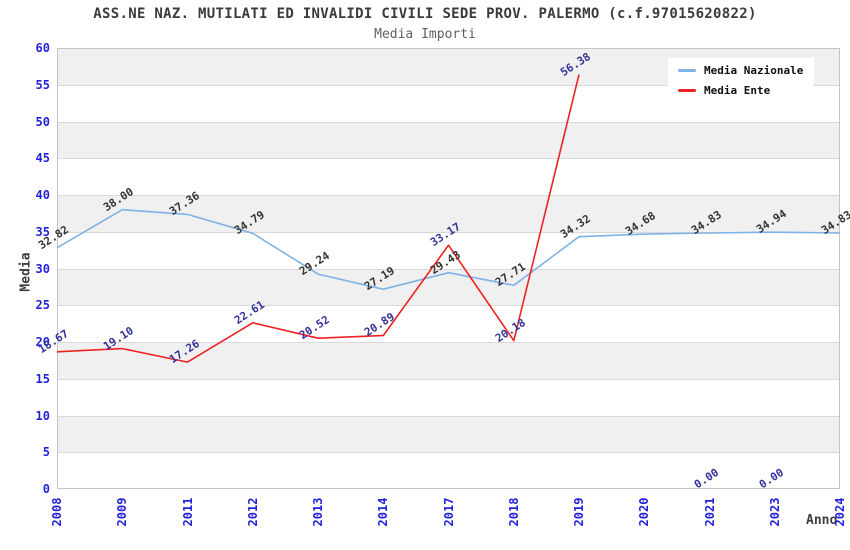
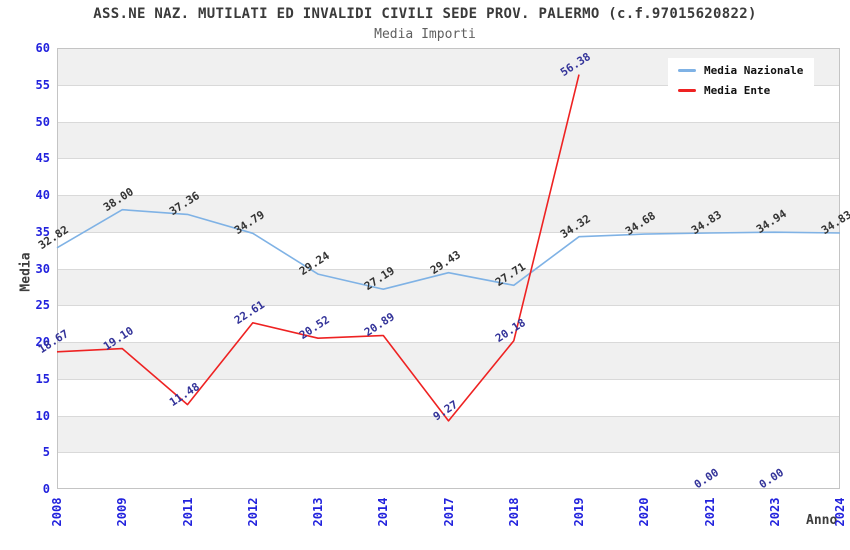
Media Ente/2011: 17.26 -> 11.48
Media Ente/2017: 33.17 -> 9.27
